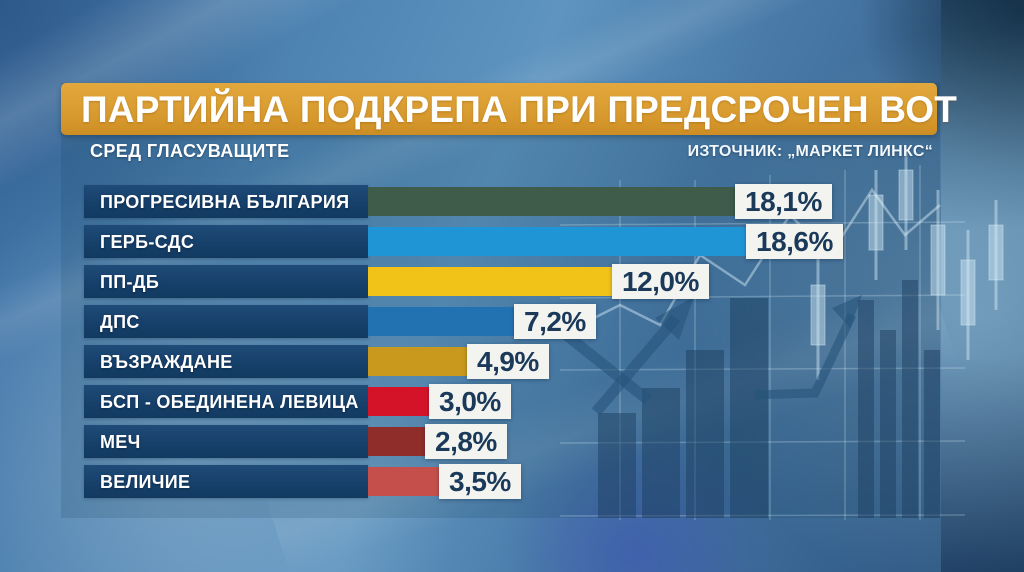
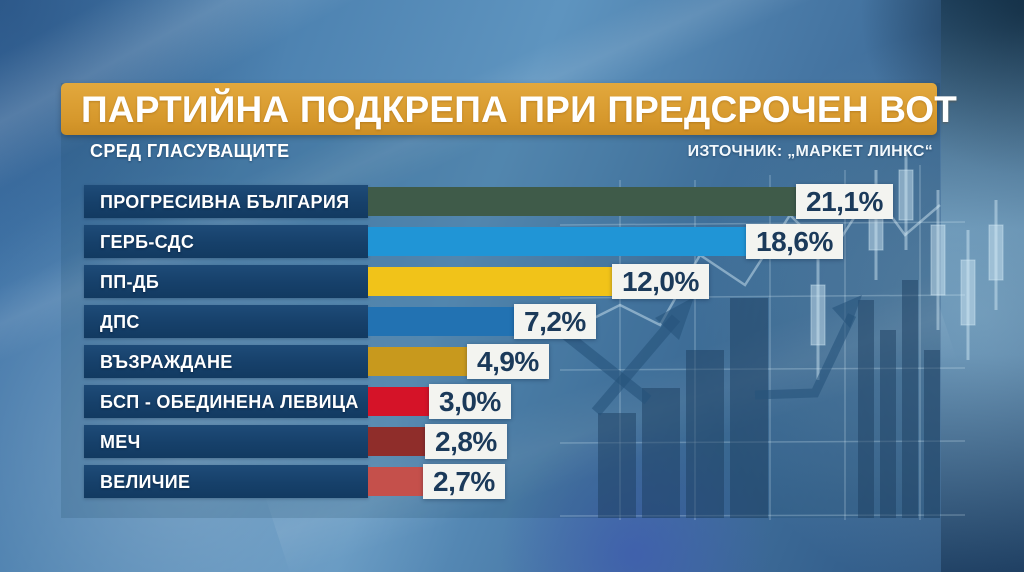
ПРОГРЕСИВНА БЪЛГАРИЯ: 18,1% -> 21,1%
ВЕЛИЧИЕ: 3,5% -> 2,7%
